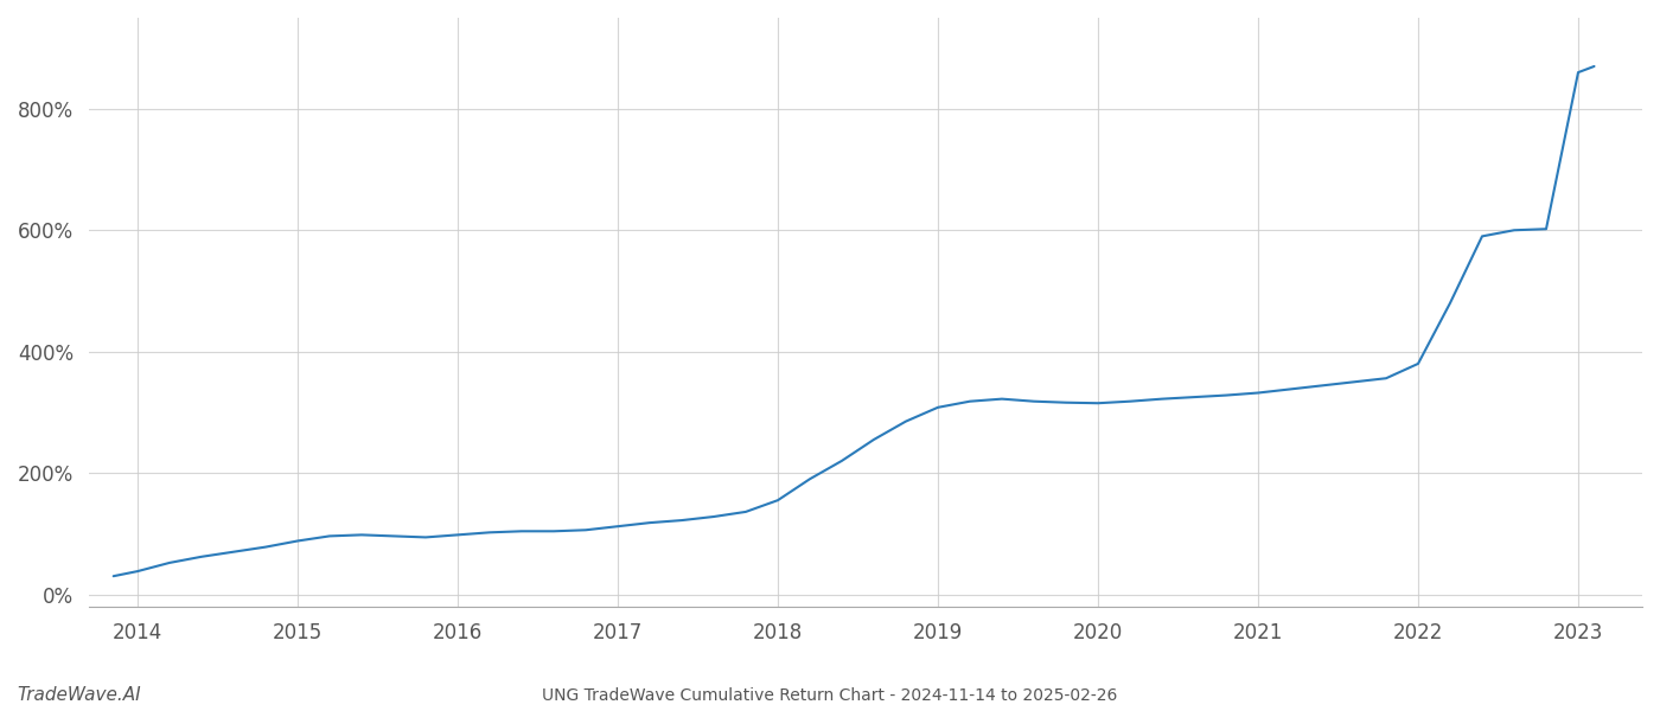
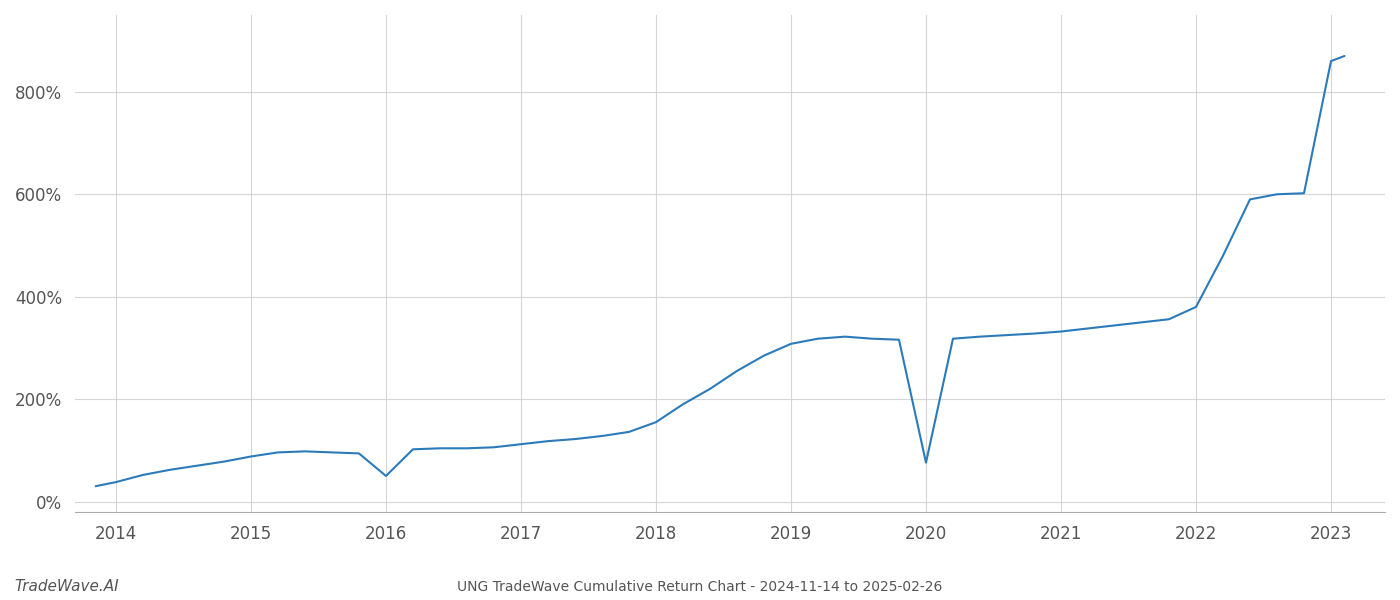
2016: 98% -> 50%
2020: 315% -> 76%
